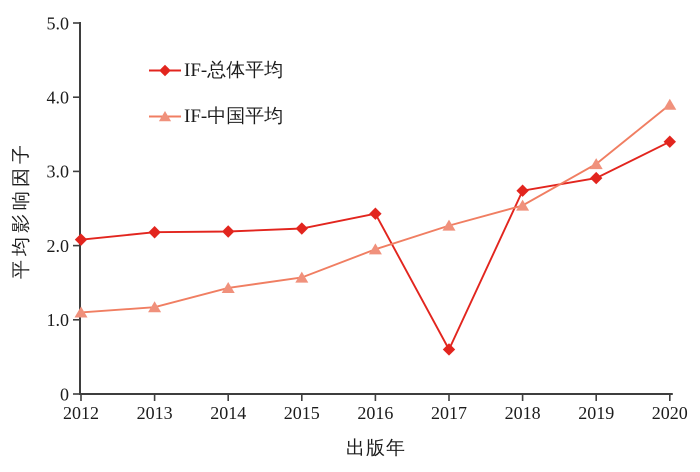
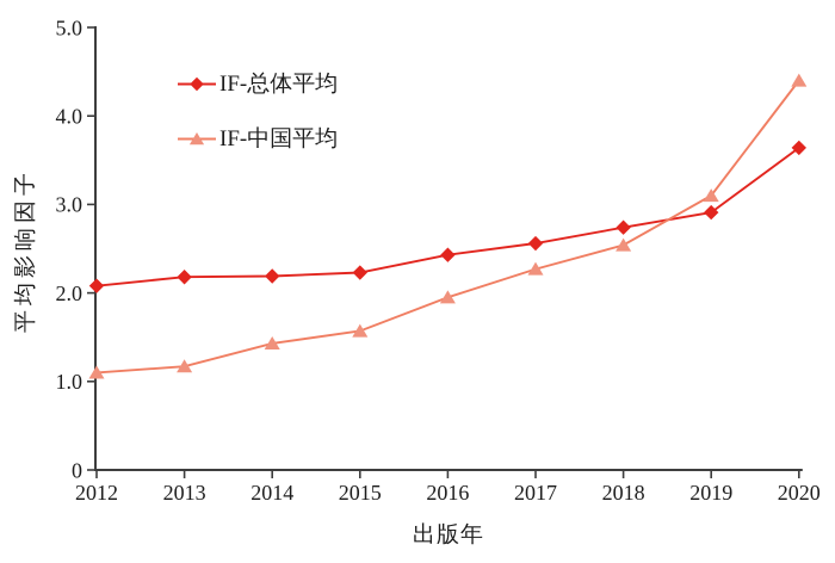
IF-总体平均/2017: 0.6 -> 2.6
IF-总体平均/2020: 3.4 -> 3.6
IF-中国平均/2020: 3.9 -> 4.4
